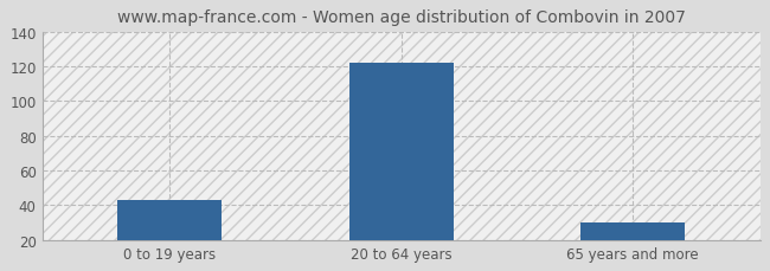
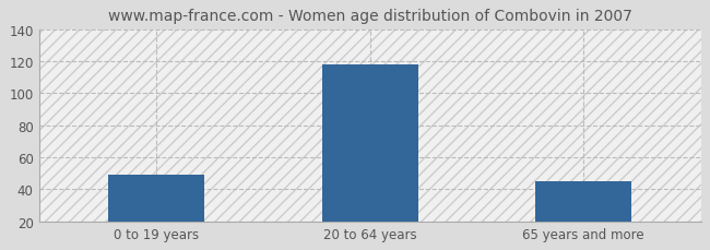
0 to 19 years: 43 -> 49
20 to 64 years: 122 -> 118
65 years and more: 30 -> 45
